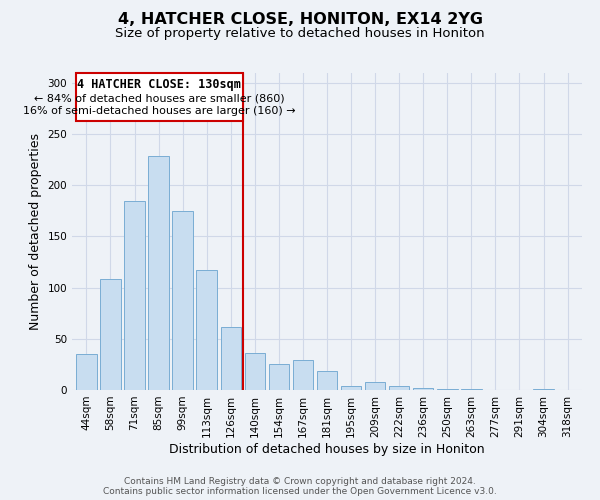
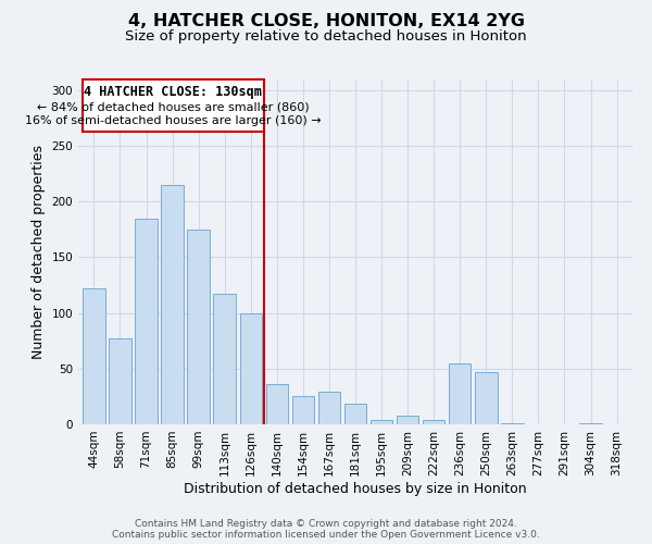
44sqm: 35 -> 122
58sqm: 108 -> 77
85sqm: 228 -> 215
126sqm: 62 -> 100
236sqm: 2 -> 55
250sqm: 1 -> 47
